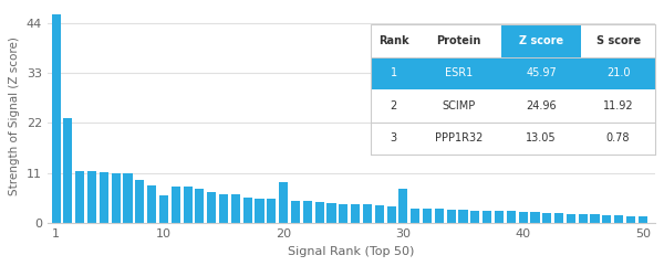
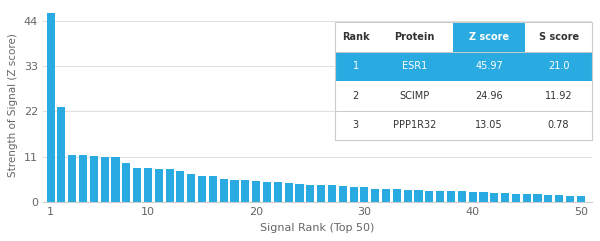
10: 6.0 -> 8.2
20: 9.0 -> 5.1
30: 7.5 -> 3.6
